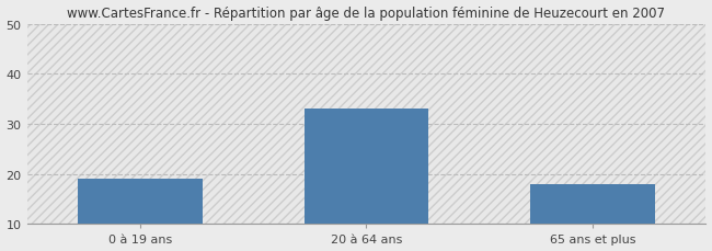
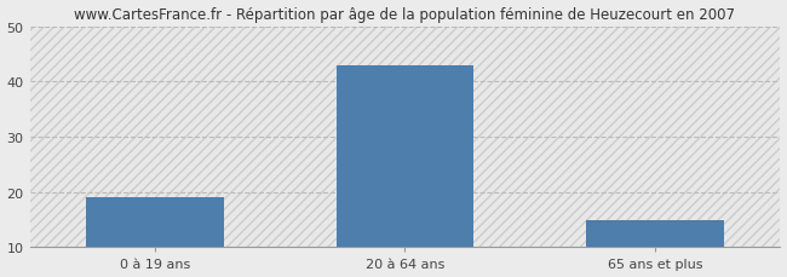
20 à 64 ans: 33 -> 43
65 ans et plus: 18 -> 15
